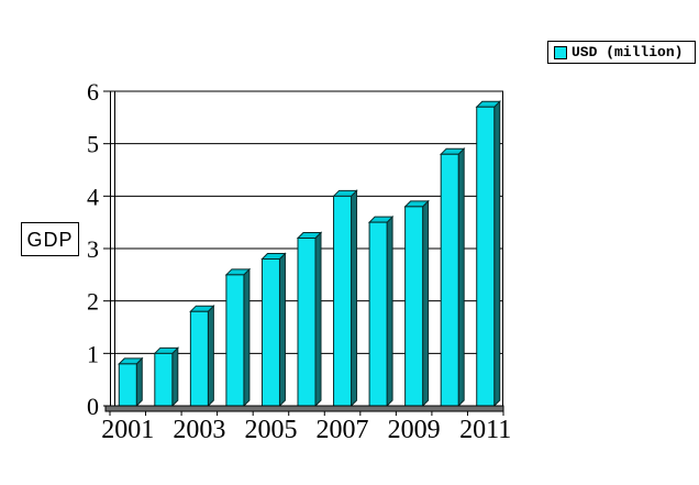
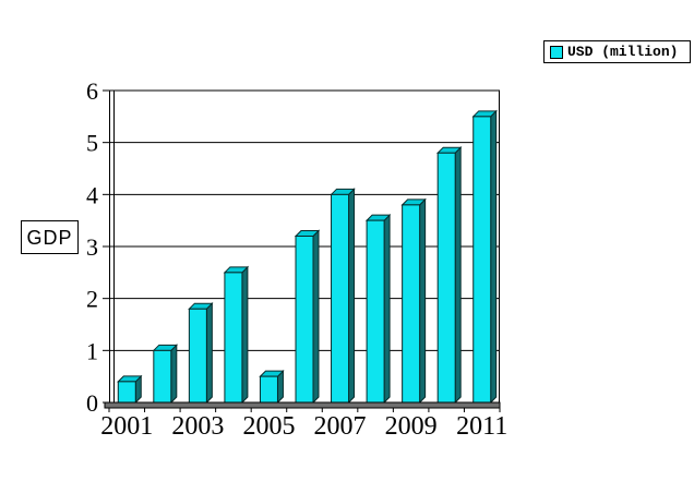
2001: 0.8 -> 0.4
2005: 2.8 -> 0.5
2011: 5.7 -> 5.5
